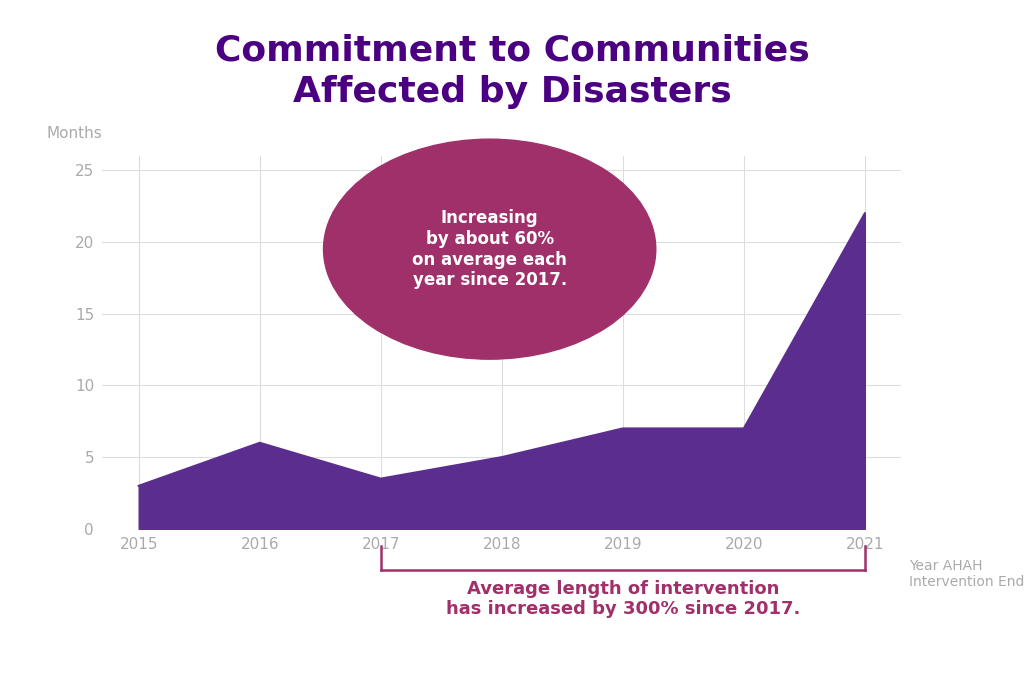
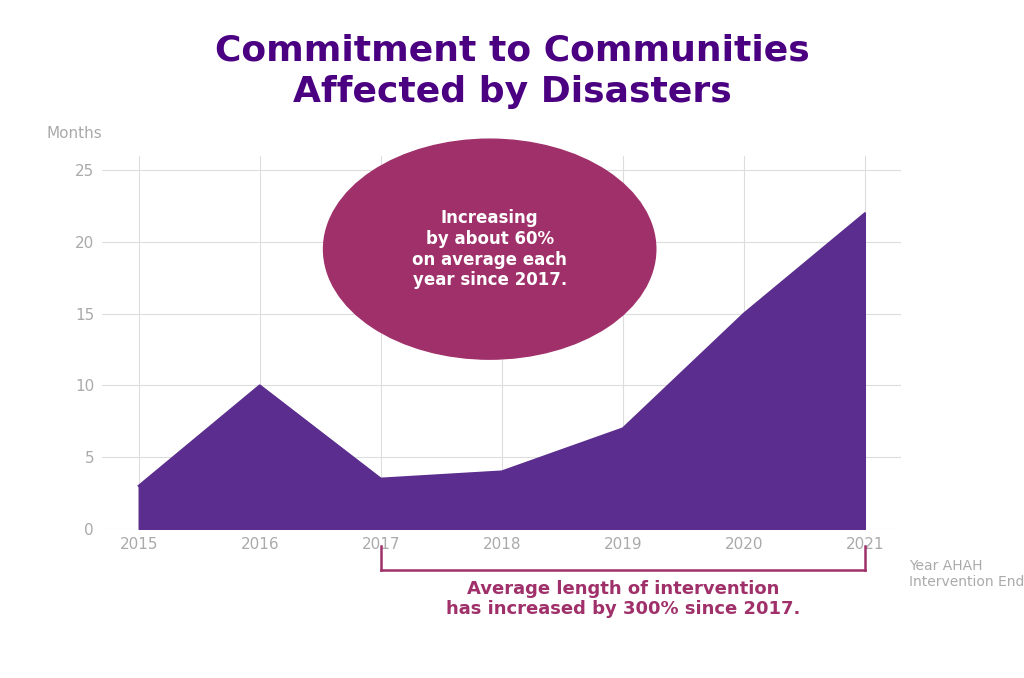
2016: 6.0 -> 10.0
2018: 5.0 -> 4.0
2020: 7.0 -> 15.0
